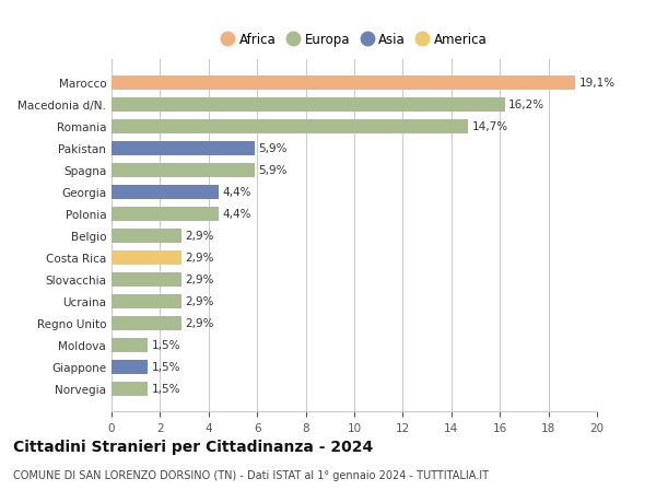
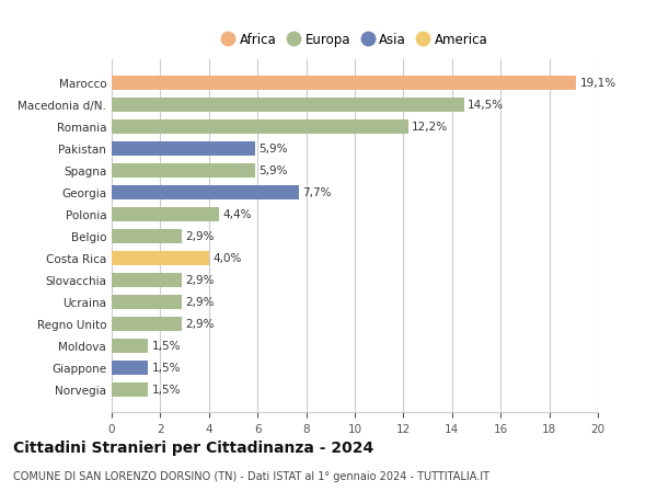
Macedonia d/N.: 16,2% -> 14,5%
Romania: 14,7% -> 12,2%
Georgia: 4,4% -> 7,7%
Costa Rica: 2,9% -> 4,0%
